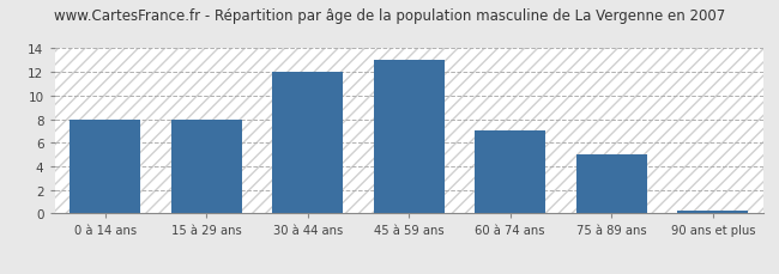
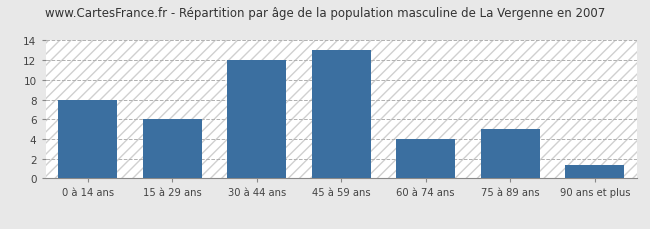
15 à 29 ans: 8.0 -> 6.0
60 à 74 ans: 7.0 -> 4.0
90 ans et plus: 0.2 -> 1.4
